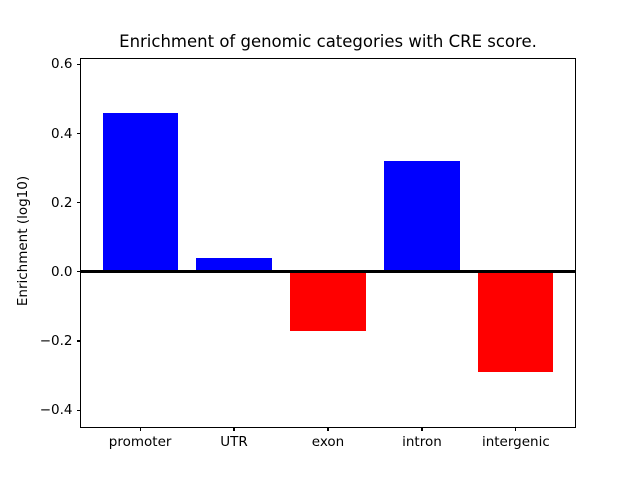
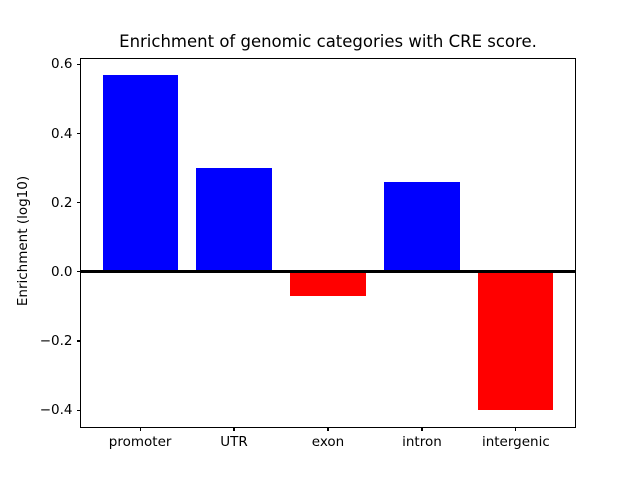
promoter: 0.46 -> 0.57
UTR: 0.04 -> 0.30
exon: -0.17 -> -0.07
intron: 0.32 -> 0.26
intergenic: -0.29 -> -0.40
